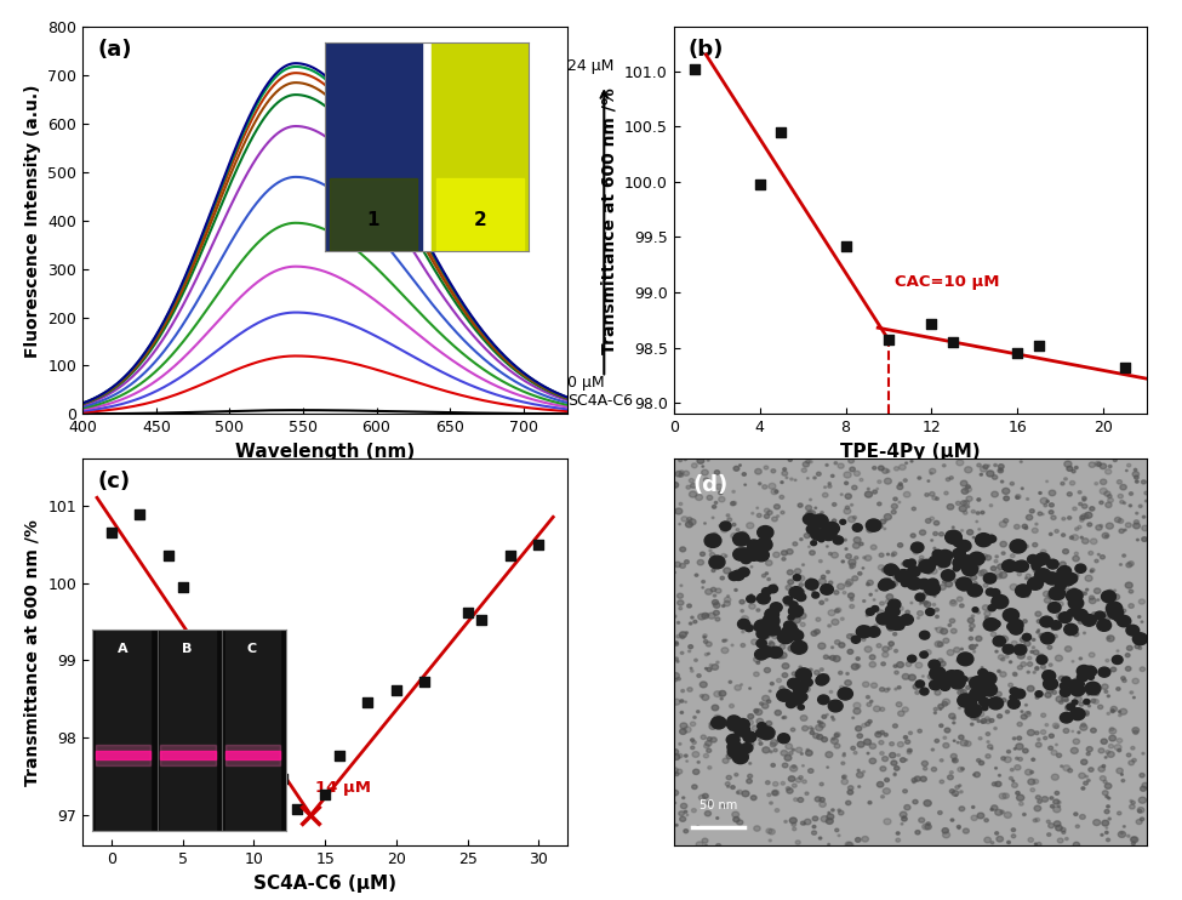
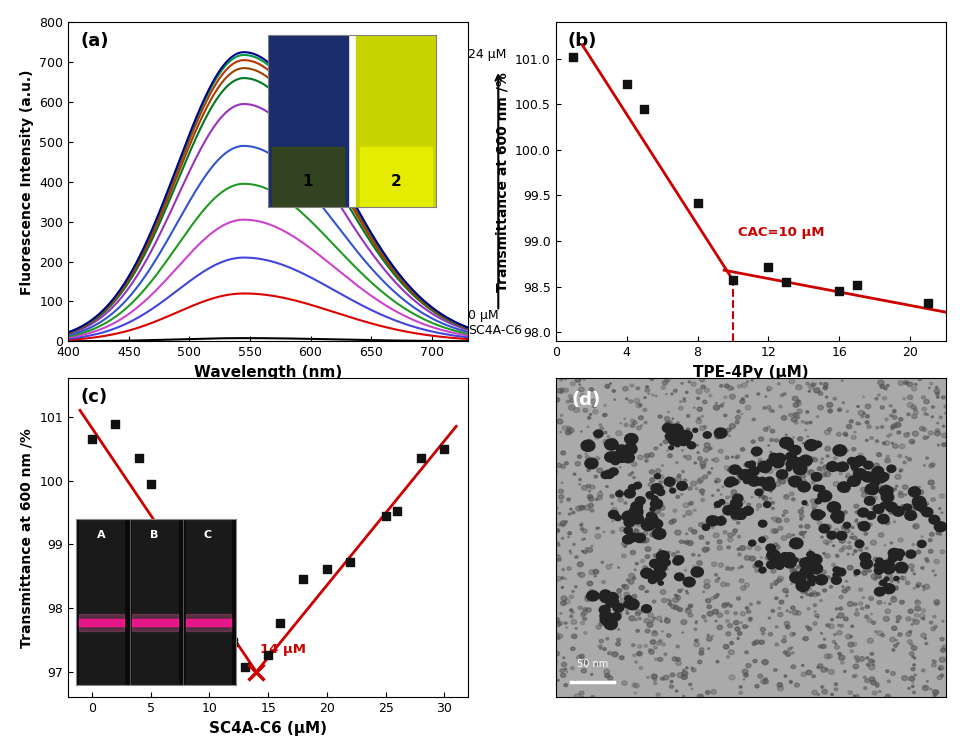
4: 99.98 -> 100.72
25: 99.62 -> 99.45
